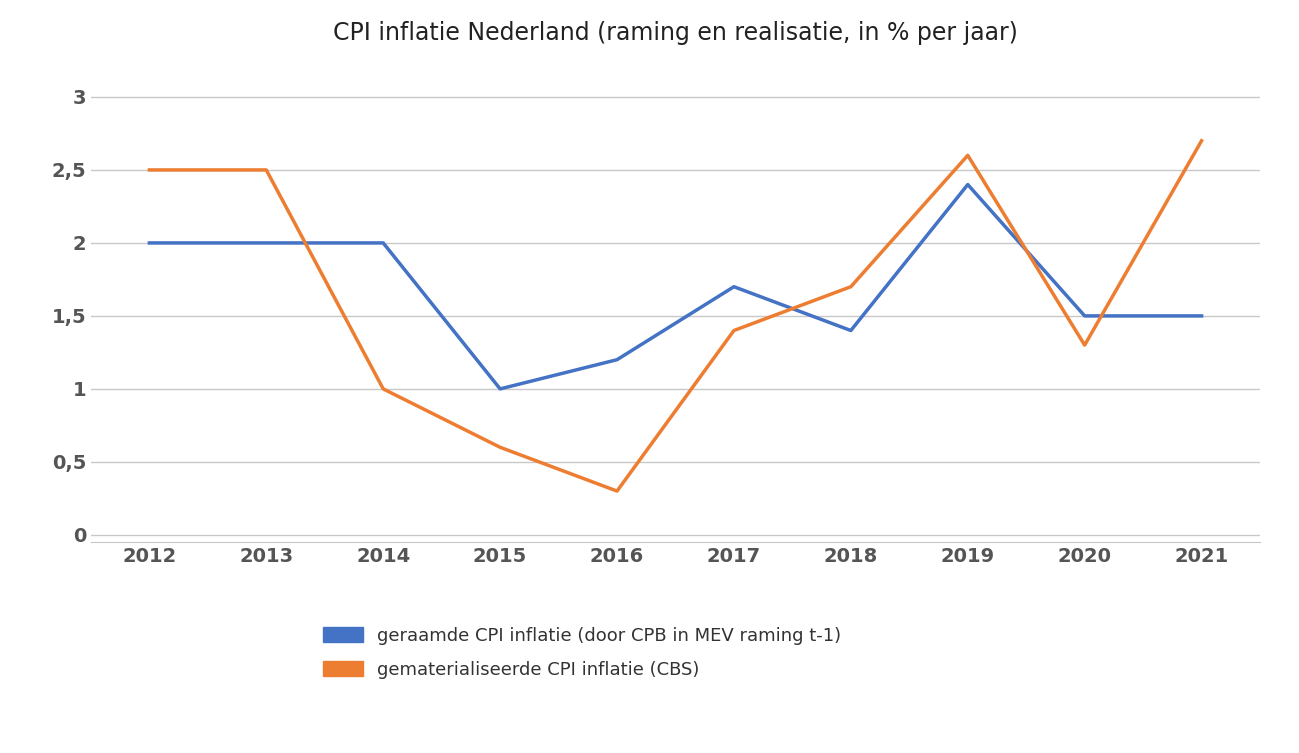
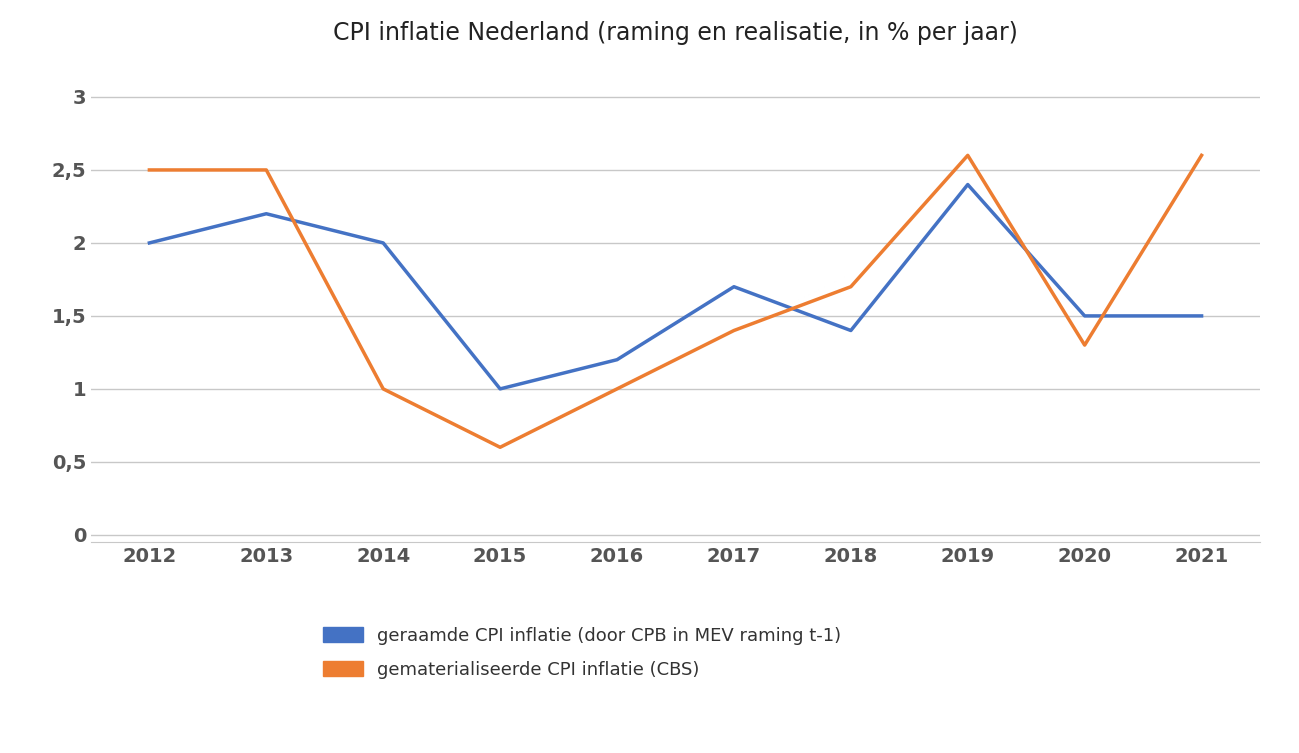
geraamde CPI inflatie (door CPB in MEV raming t-1)/2013: 2,0 -> 2,2
gematerialiseerde CPI inflatie (CBS)/2016: 0,3 -> 1,0
gematerialiseerde CPI inflatie (CBS)/2021: 2,7 -> 2,6
